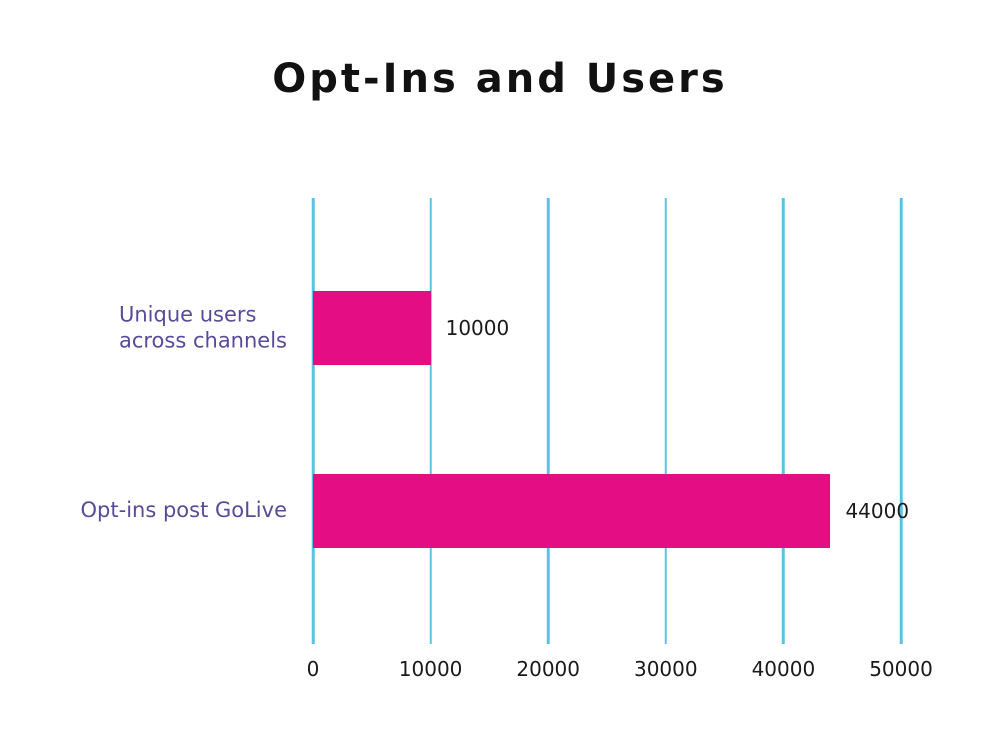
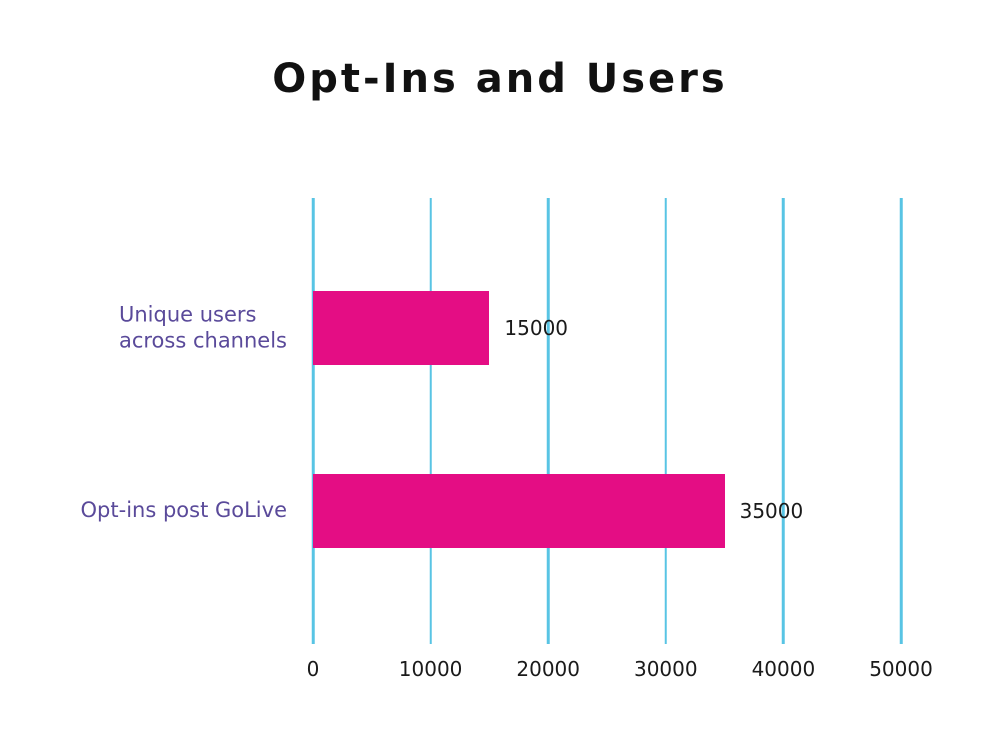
Unique users across channels: 10000 -> 15000
Opt-ins post GoLive: 44000 -> 35000
